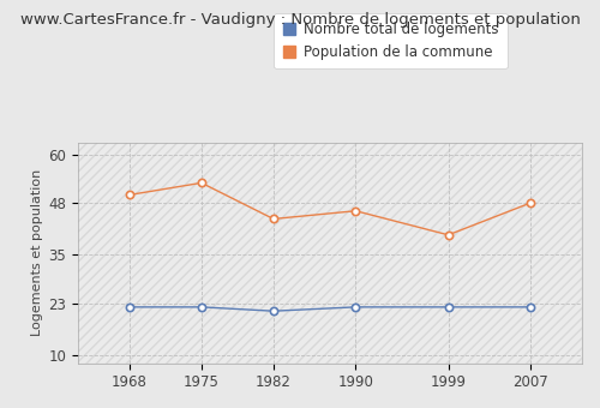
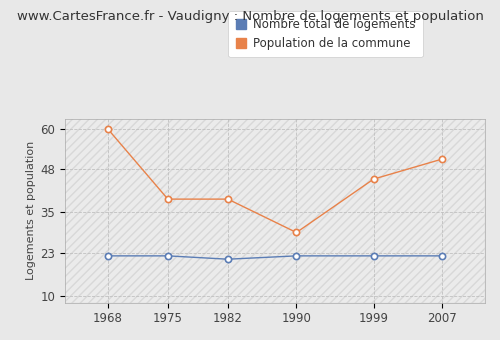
Population de la commune/1968: 50 -> 60
Population de la commune/1975: 53 -> 39
Population de la commune/1982: 44 -> 39
Population de la commune/1990: 46 -> 29
Population de la commune/1999: 40 -> 45
Population de la commune/2007: 48 -> 51
